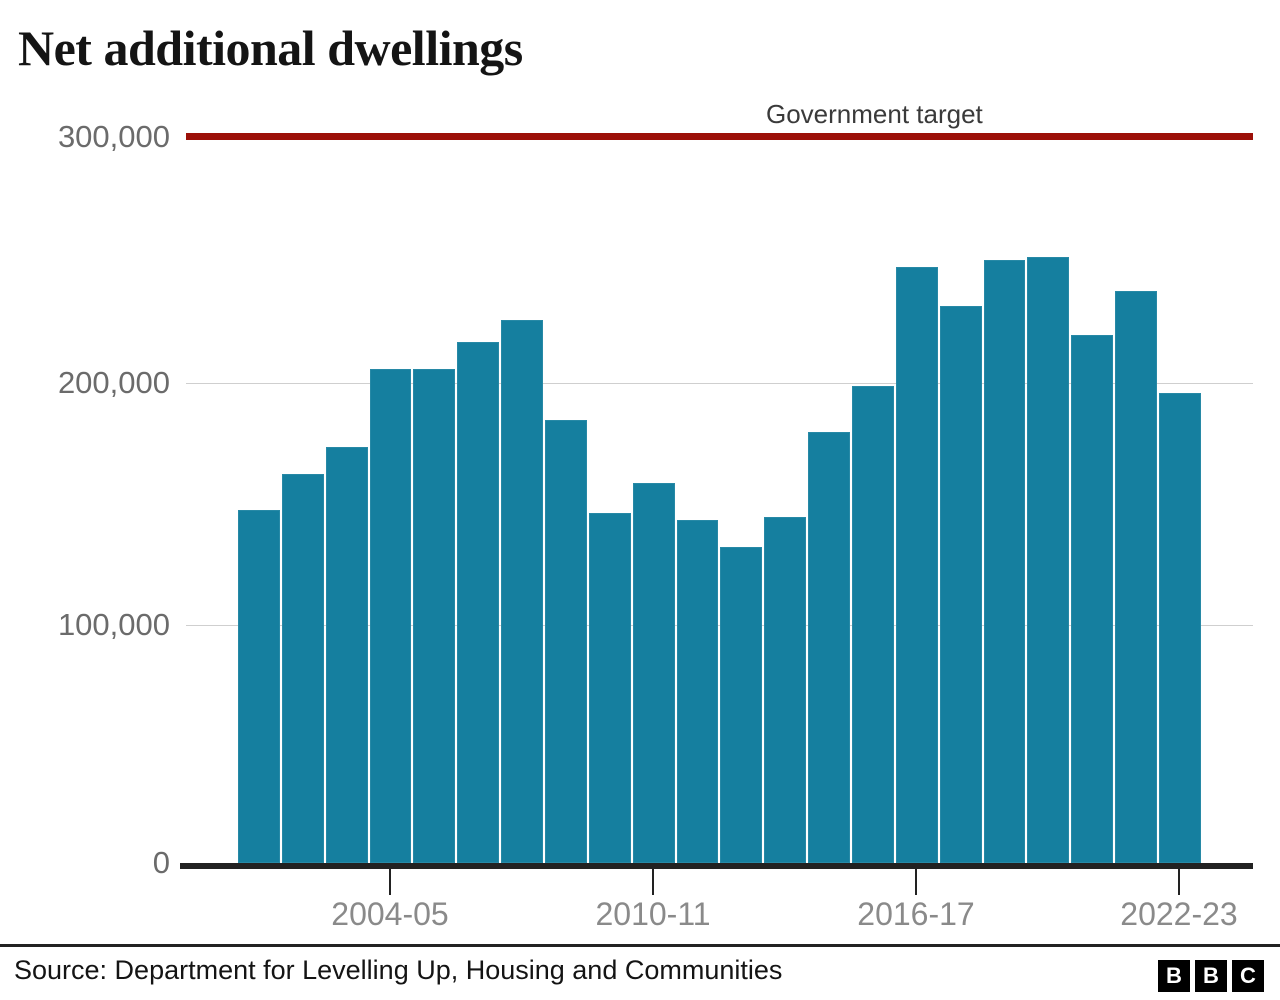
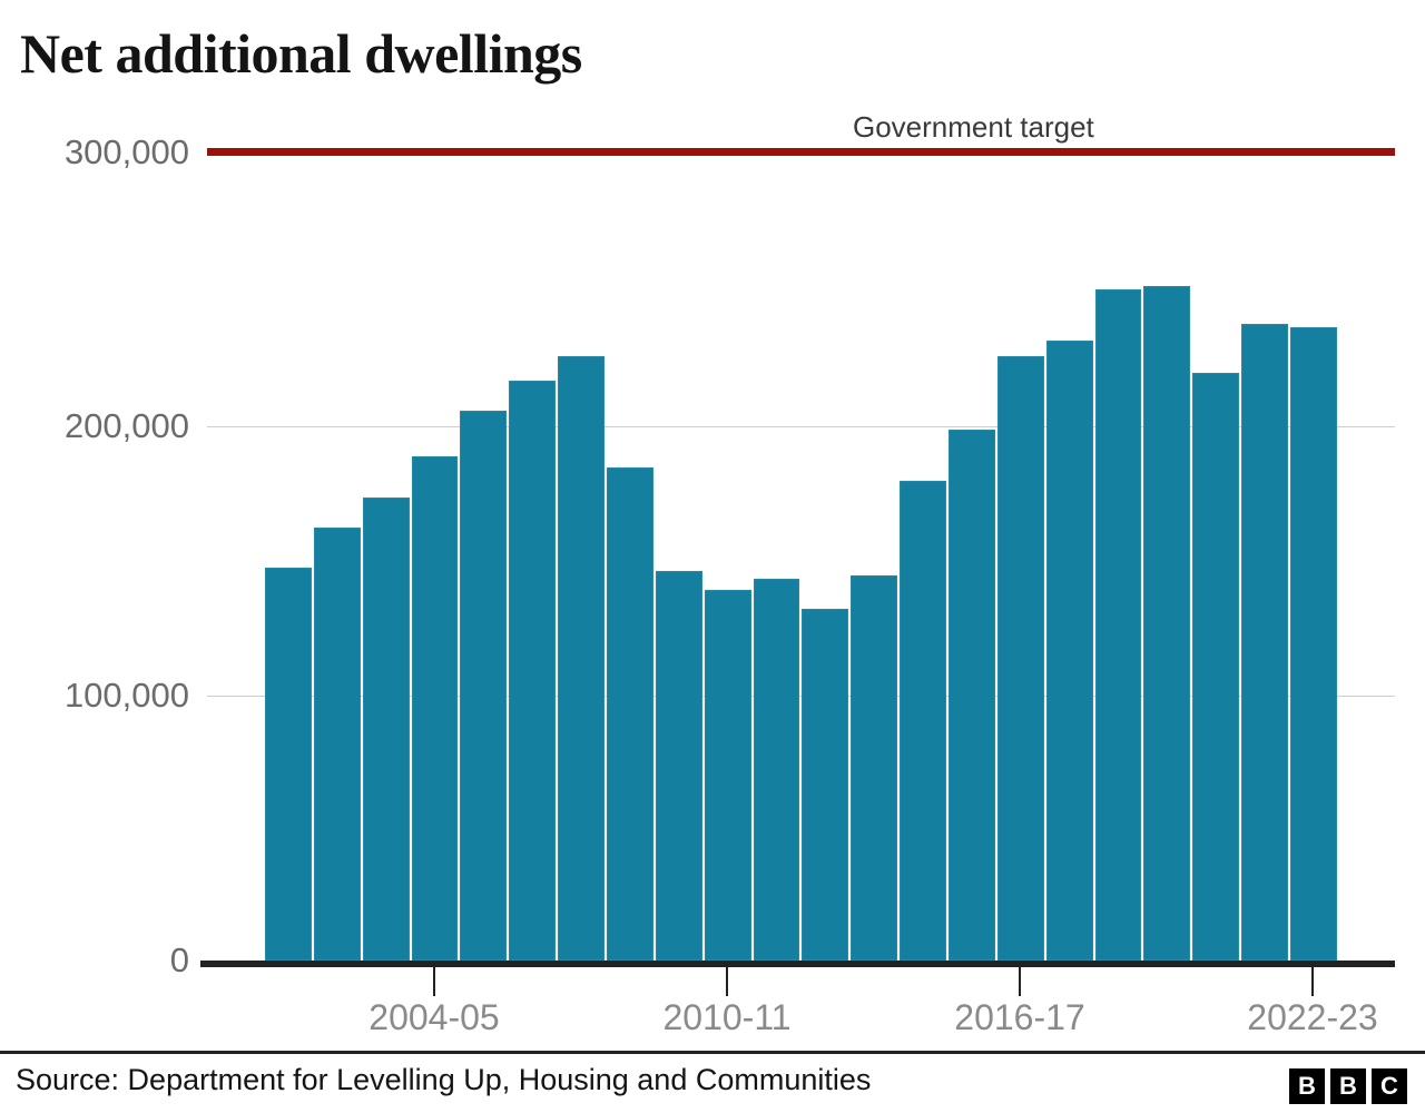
2004-05: 203000 -> 186000
2010-11: 156000 -> 137000
2016-17: 245000 -> 223000
2022-23: 193000 -> 234000
